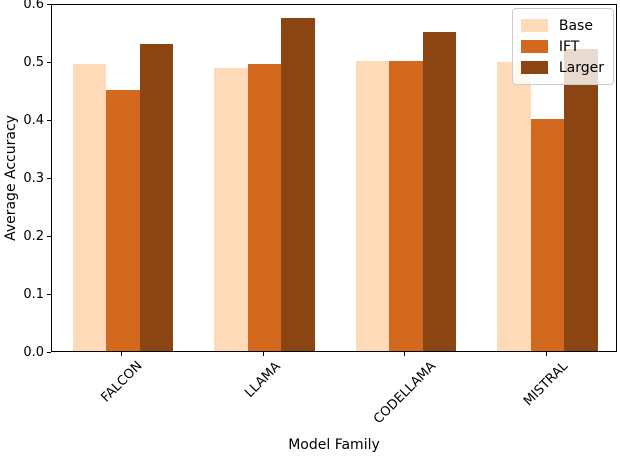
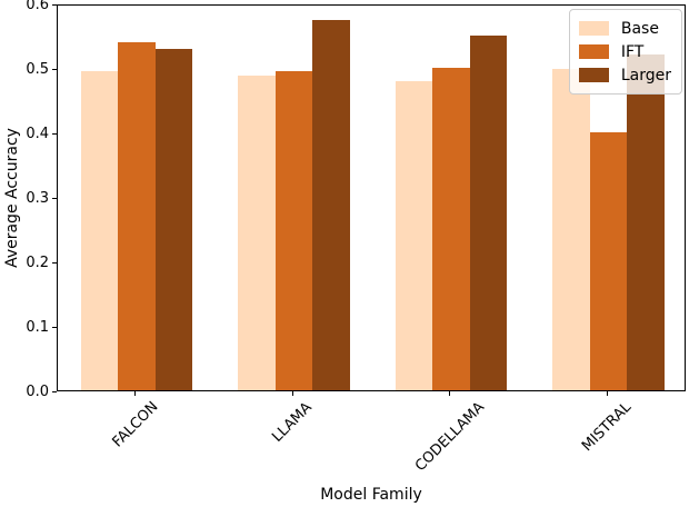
IFT/FALCON: 0.45 -> 0.54
Base/CODELLAMA: 0.50 -> 0.48
